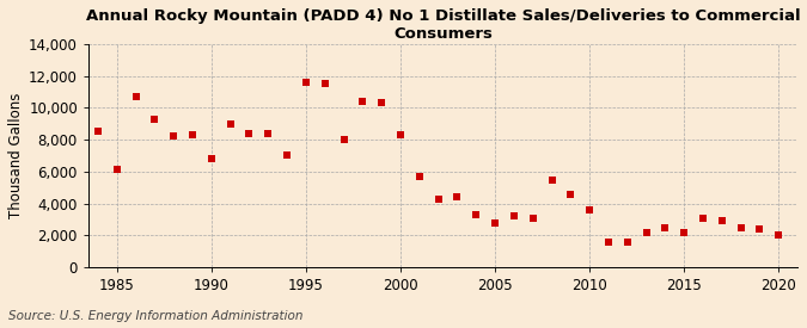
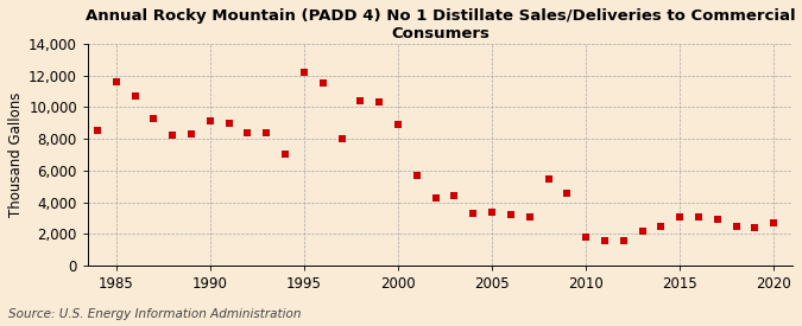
1985: 6,100 -> 11,600
1990: 6,800 -> 9,100
1995: 11,600 -> 12,200
2000: 8,300 -> 8,900
2005: 2,800 -> 3,400
2010: 3,600 -> 1,800
2015: 2,200 -> 3,100
2020: 2,000 -> 2,700
